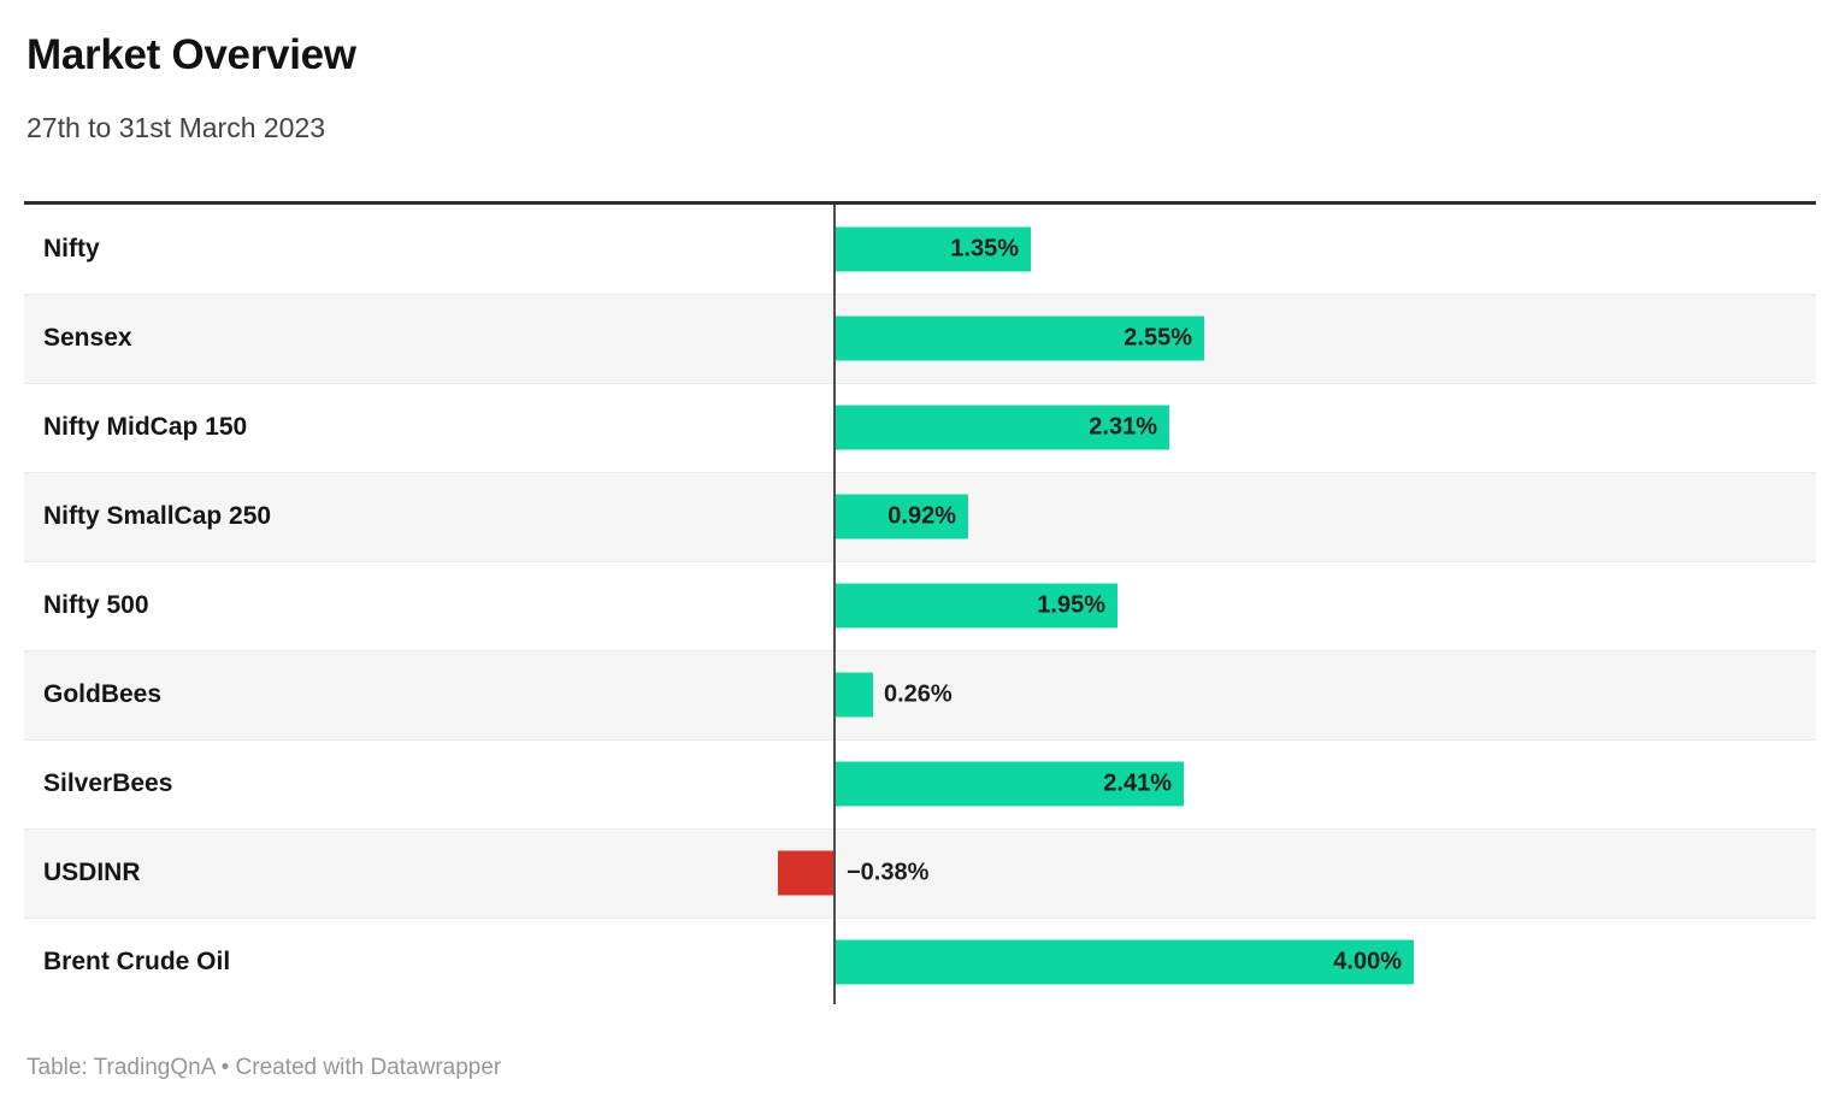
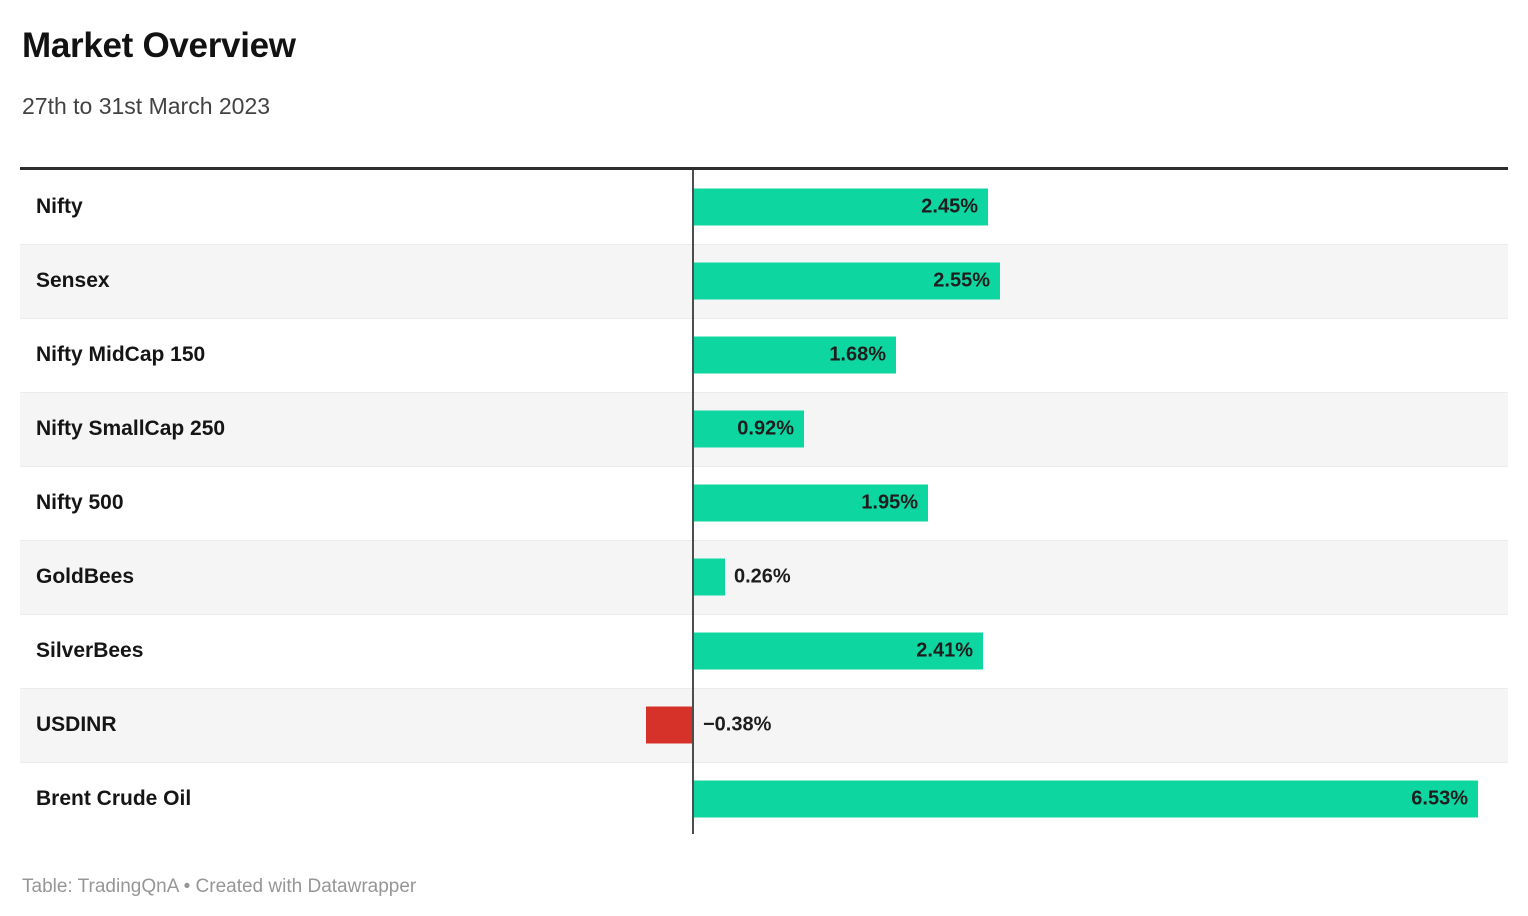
Nifty: 1.35% -> 2.45%
Nifty MidCap 150: 2.31% -> 1.68%
Brent Crude Oil: 4.00% -> 6.53%
